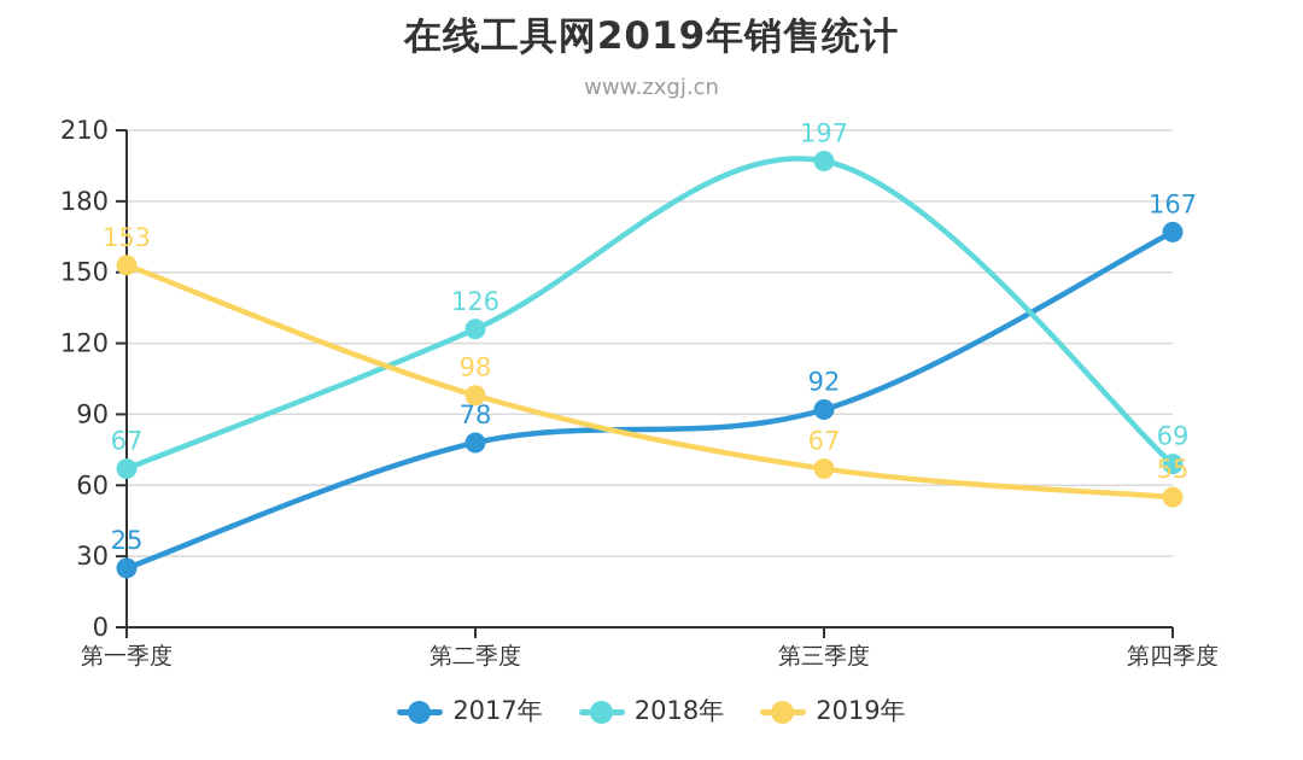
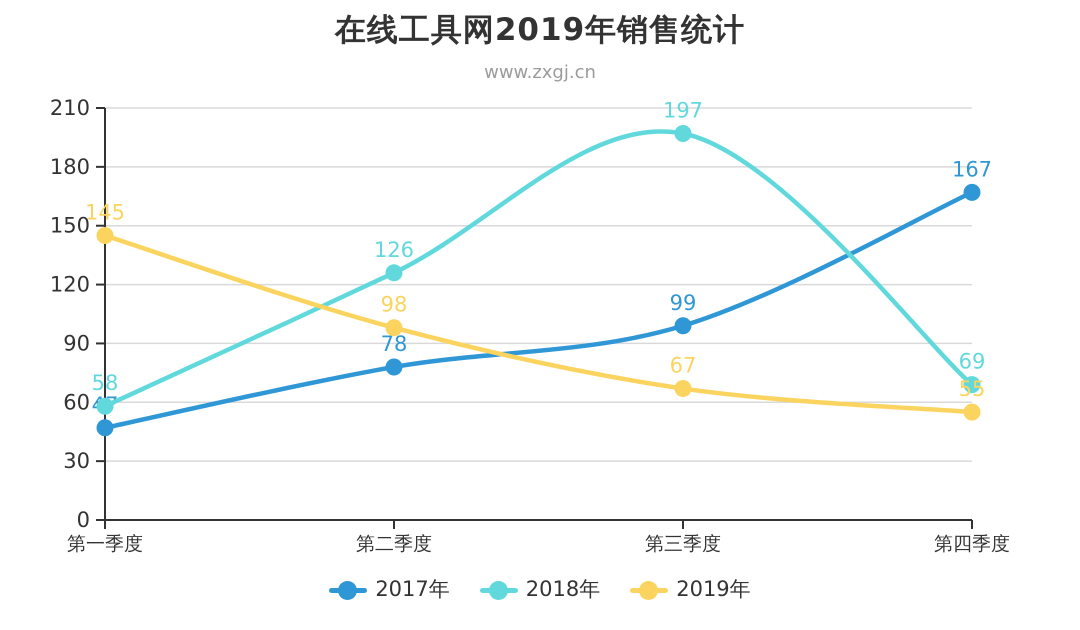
2017年/第一季度: 25 -> 47
2018年/第一季度: 67 -> 58
2019年/第一季度: 153 -> 145
2017年/第三季度: 92 -> 99
